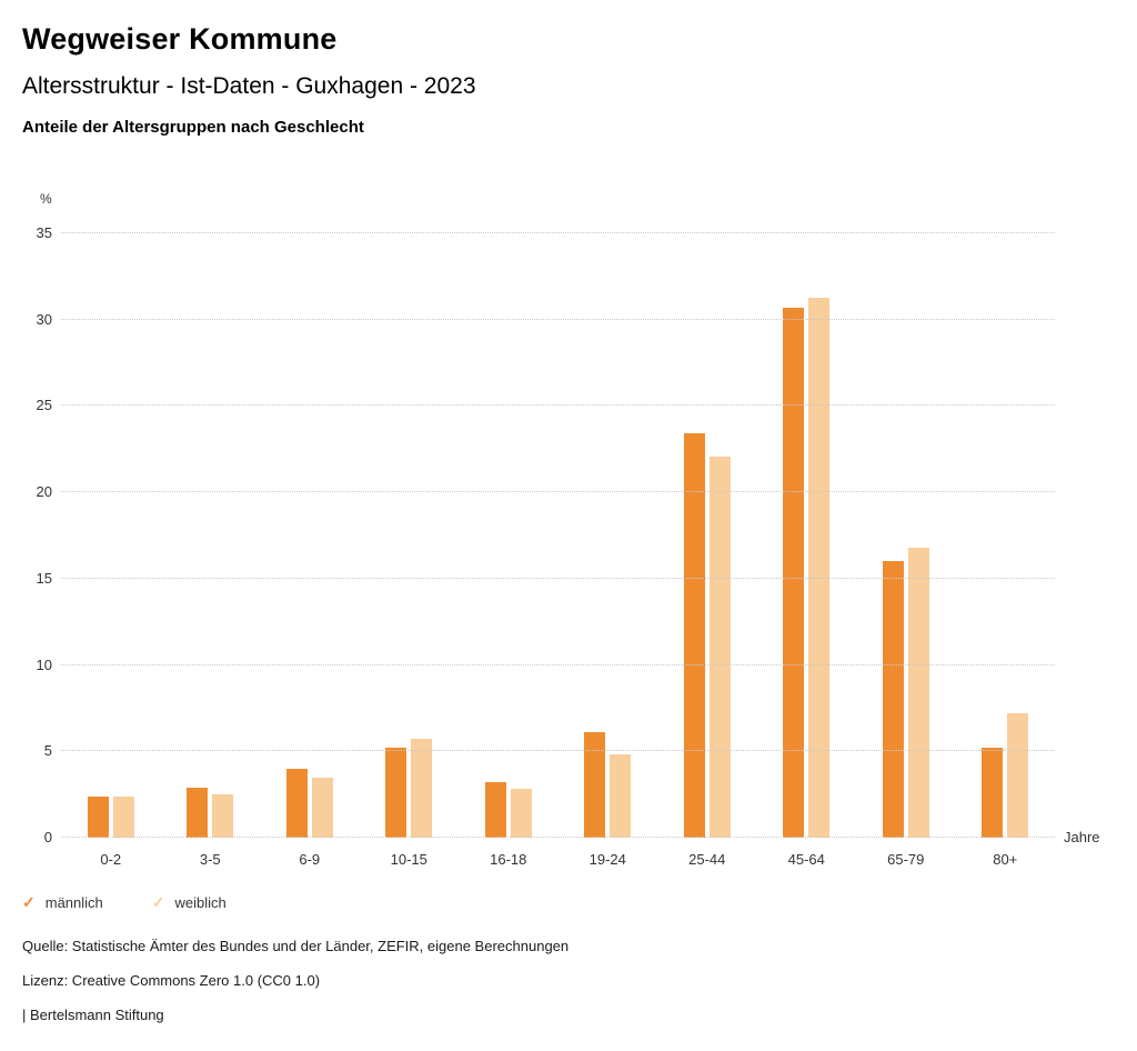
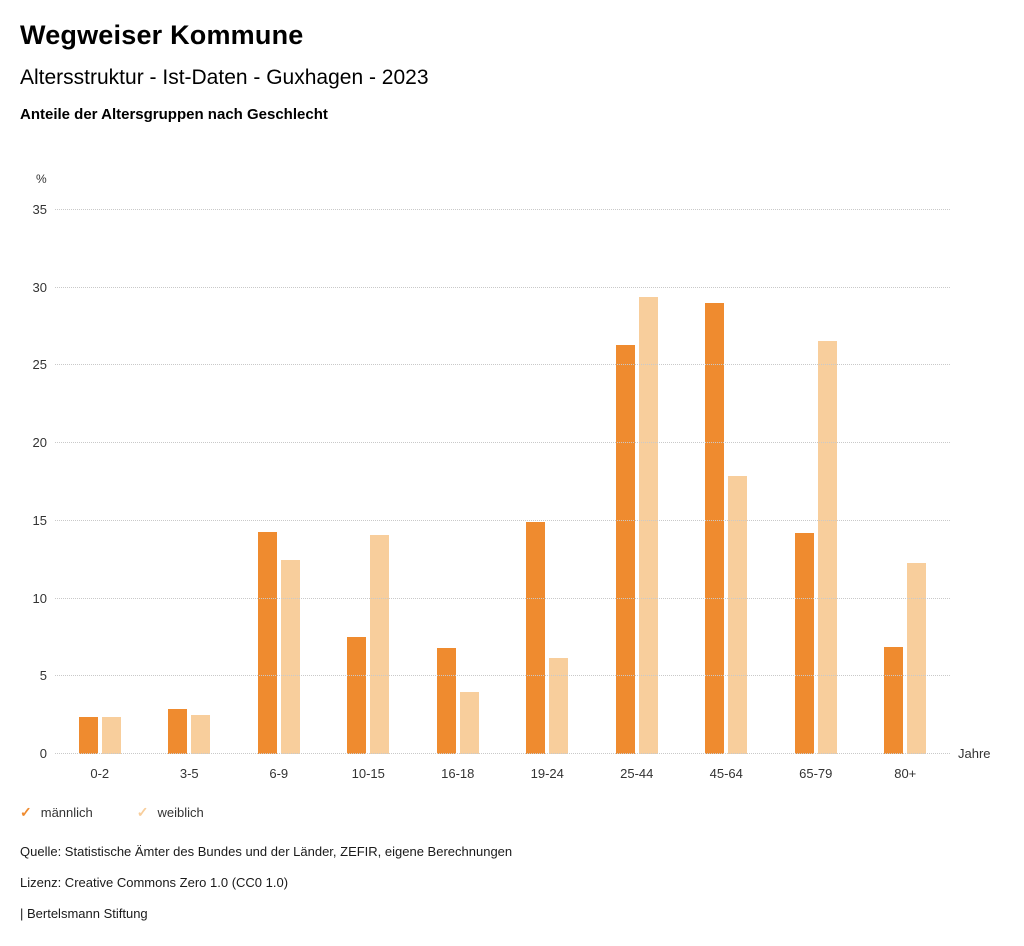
männlich/6-9: 4.0 -> 14.3
weiblich/6-9: 3.5 -> 12.5
männlich/10-15: 5.2 -> 7.5
weiblich/10-15: 5.7 -> 14.1
männlich/16-18: 3.2 -> 6.8
weiblich/16-18: 2.8 -> 4.0
männlich/19-24: 6.1 -> 14.9
weiblich/19-24: 4.8 -> 6.2
männlich/25-44: 23.4 -> 26.3
weiblich/25-44: 22.1 -> 29.4
männlich/45-64: 30.7 -> 29.0
weiblich/45-64: 31.3 -> 17.9
männlich/65-79: 16.0 -> 14.2
weiblich/65-79: 16.8 -> 26.6
männlich/80+: 5.2 -> 6.9
weiblich/80+: 7.2 -> 12.3
